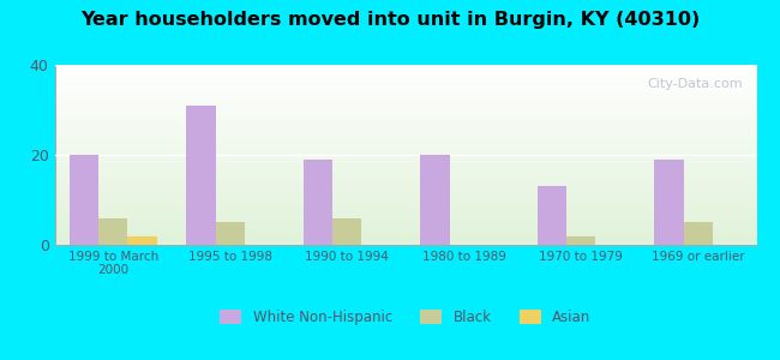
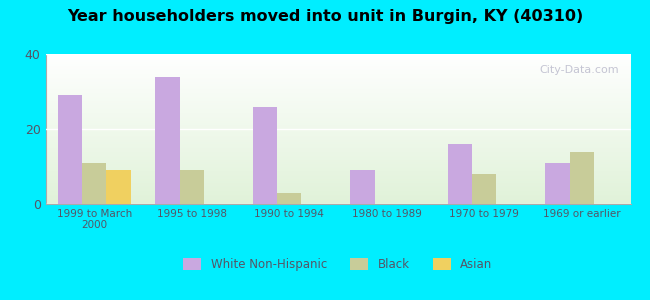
White Non-Hispanic/1999 to March 2000: 20 -> 29
Black/1999 to March 2000: 6 -> 11
Asian/1999 to March 2000: 2 -> 9
White Non-Hispanic/1995 to 1998: 31 -> 34
Black/1995 to 1998: 5 -> 9
White Non-Hispanic/1990 to 1994: 19 -> 26
Black/1990 to 1994: 6 -> 3
White Non-Hispanic/1980 to 1989: 20 -> 9
White Non-Hispanic/1970 to 1979: 13 -> 16
Black/1970 to 1979: 2 -> 8
White Non-Hispanic/1969 or earlier: 19 -> 11
Black/1969 or earlier: 5 -> 14
